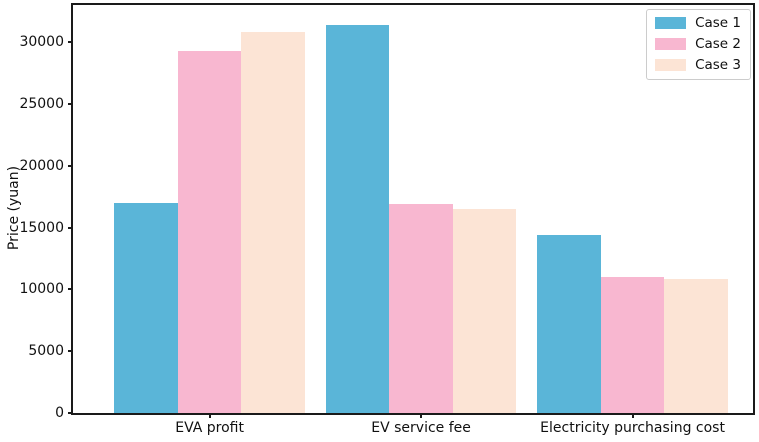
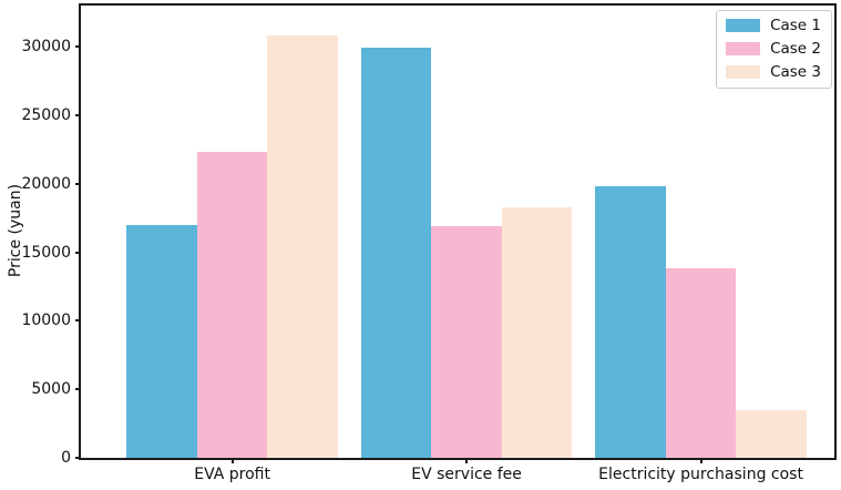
Case 2/EVA profit: 29300 -> 22300
Case 1/EV service fee: 31400 -> 29900
Case 3/EV service fee: 16500 -> 18300
Case 1/Electricity purchasing cost: 14400 -> 19800
Case 2/Electricity purchasing cost: 11000 -> 13800
Case 3/Electricity purchasing cost: 10800 -> 3500
